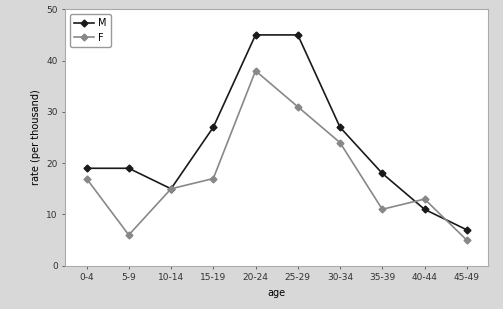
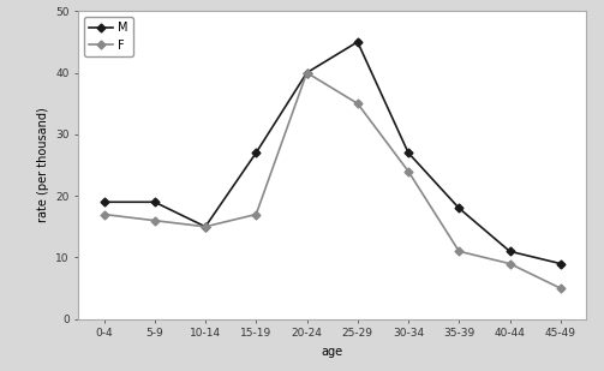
F/5-9: 6 -> 16
M/20-24: 45 -> 40
F/20-24: 38 -> 40
F/25-29: 31 -> 35
F/40-44: 13 -> 9
M/45-49: 7 -> 9
